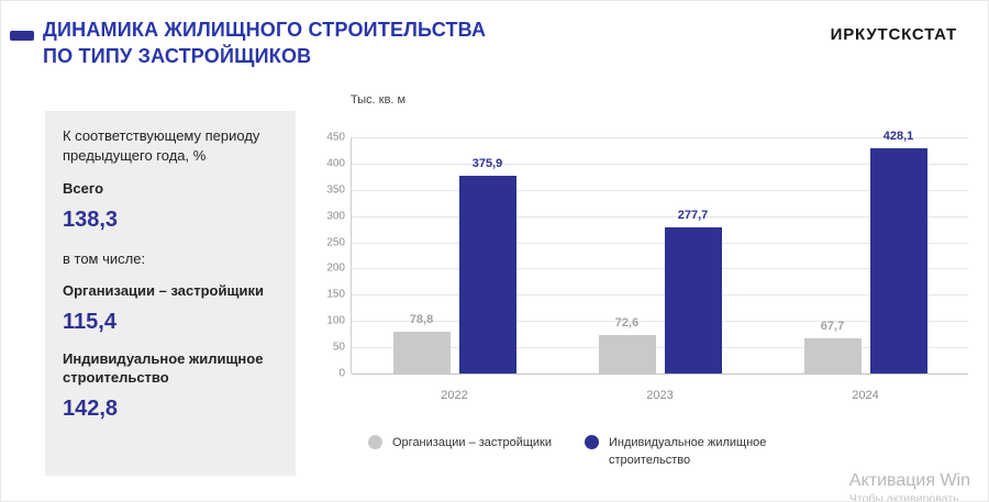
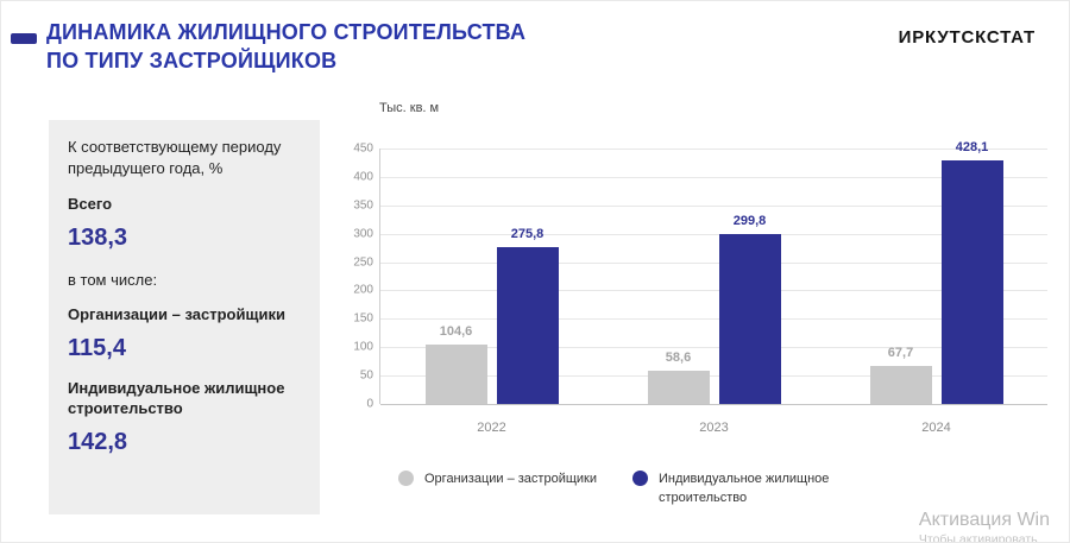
Организации – застройщики/2022: 78,8 -> 104,6
Индивидуальное жилищное строительство/2022: 375,9 -> 275,8
Организации – застройщики/2023: 72,6 -> 58,6
Индивидуальное жилищное строительство/2023: 277,7 -> 299,8
